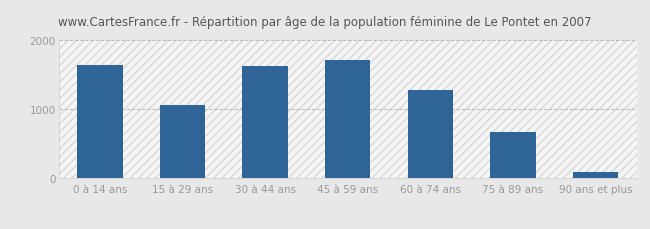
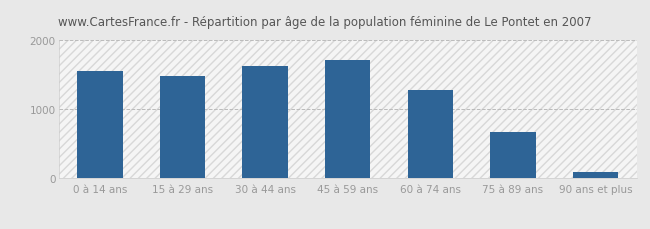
0 à 14 ans: 1640 -> 1550
15 à 29 ans: 1060 -> 1490
